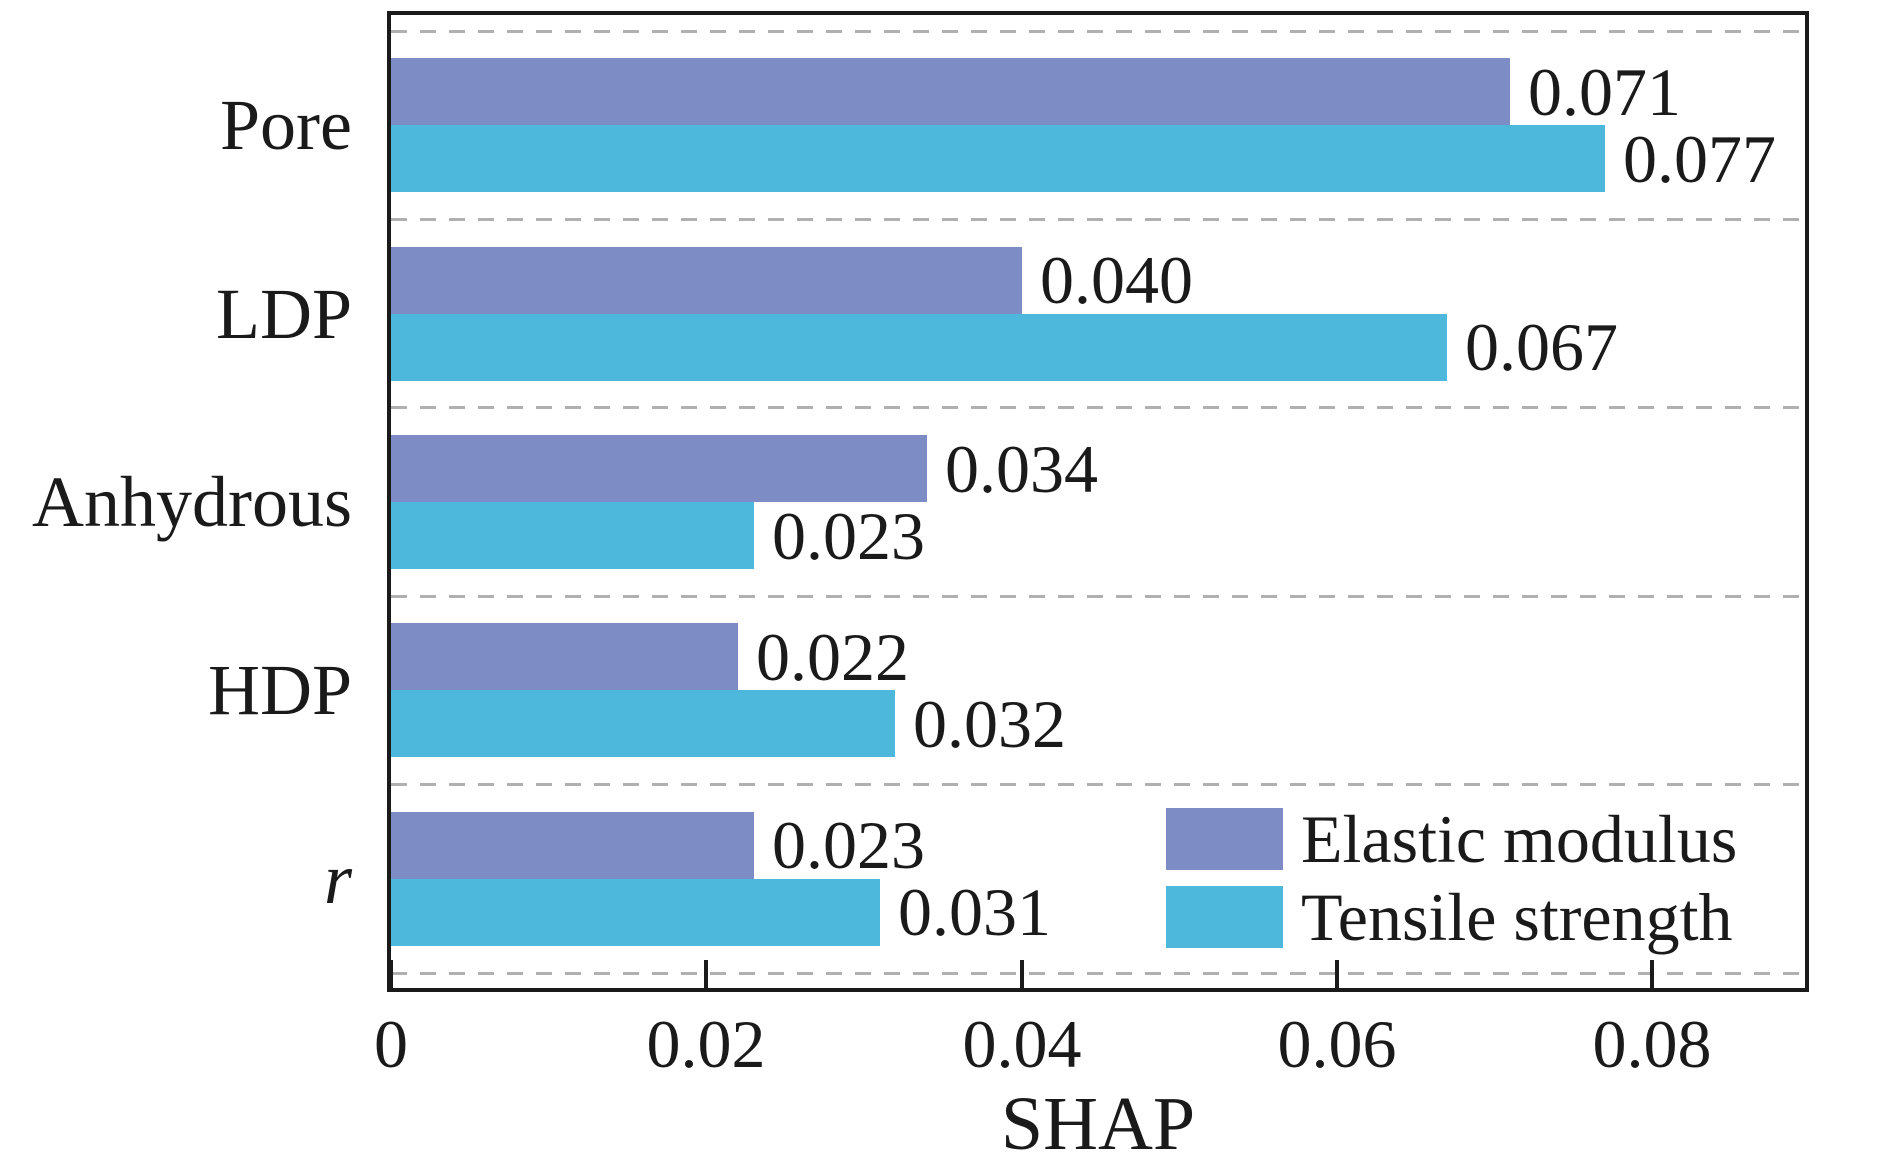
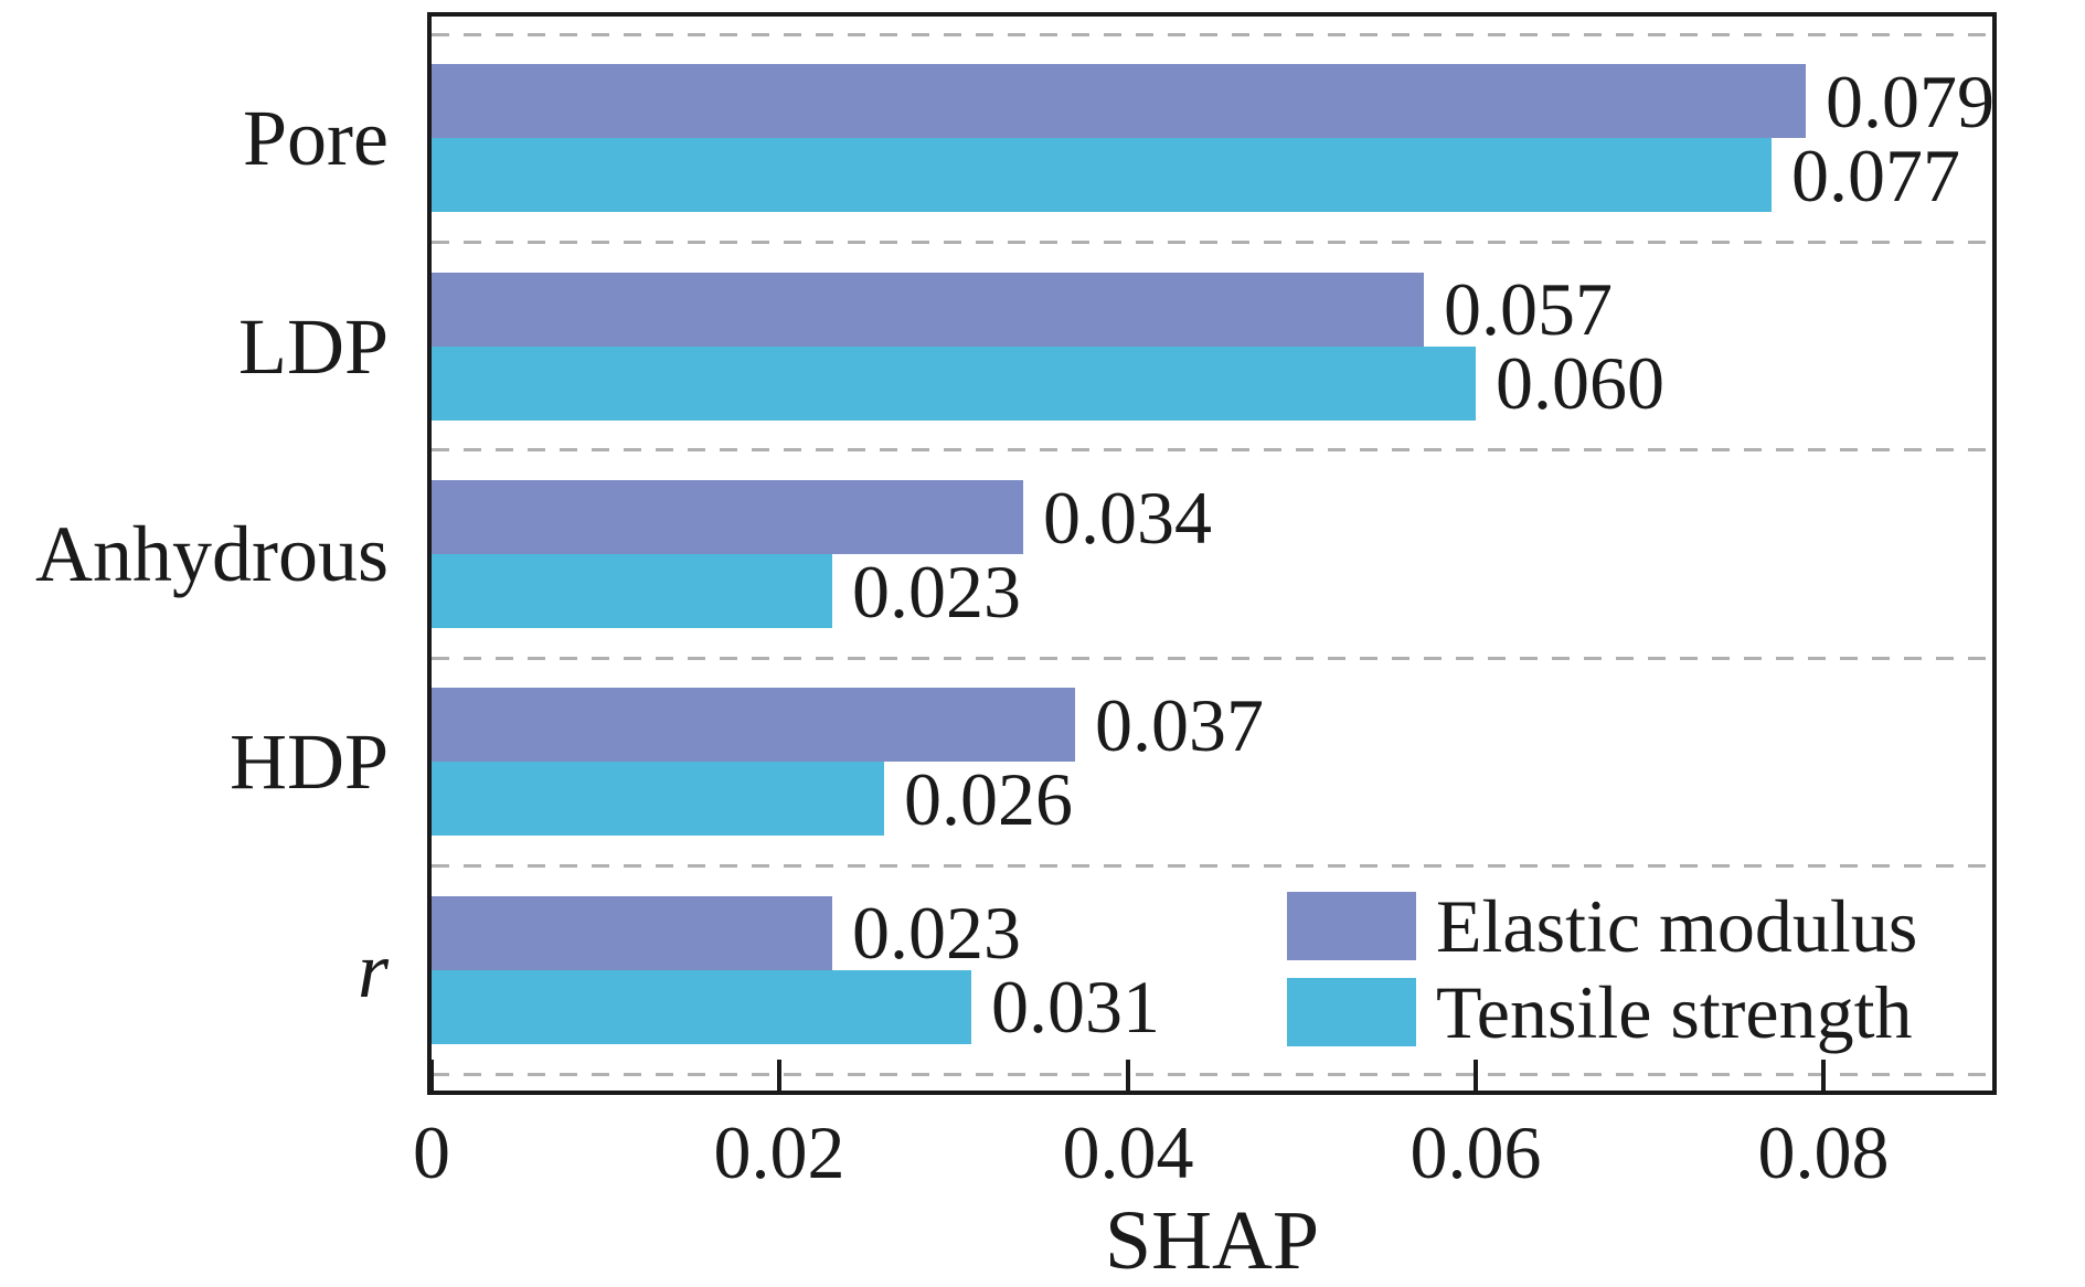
Elastic modulus/Pore: 0.071 -> 0.079
Elastic modulus/LDP: 0.040 -> 0.057
Tensile strength/LDP: 0.067 -> 0.060
Elastic modulus/HDP: 0.022 -> 0.037
Tensile strength/HDP: 0.032 -> 0.026
